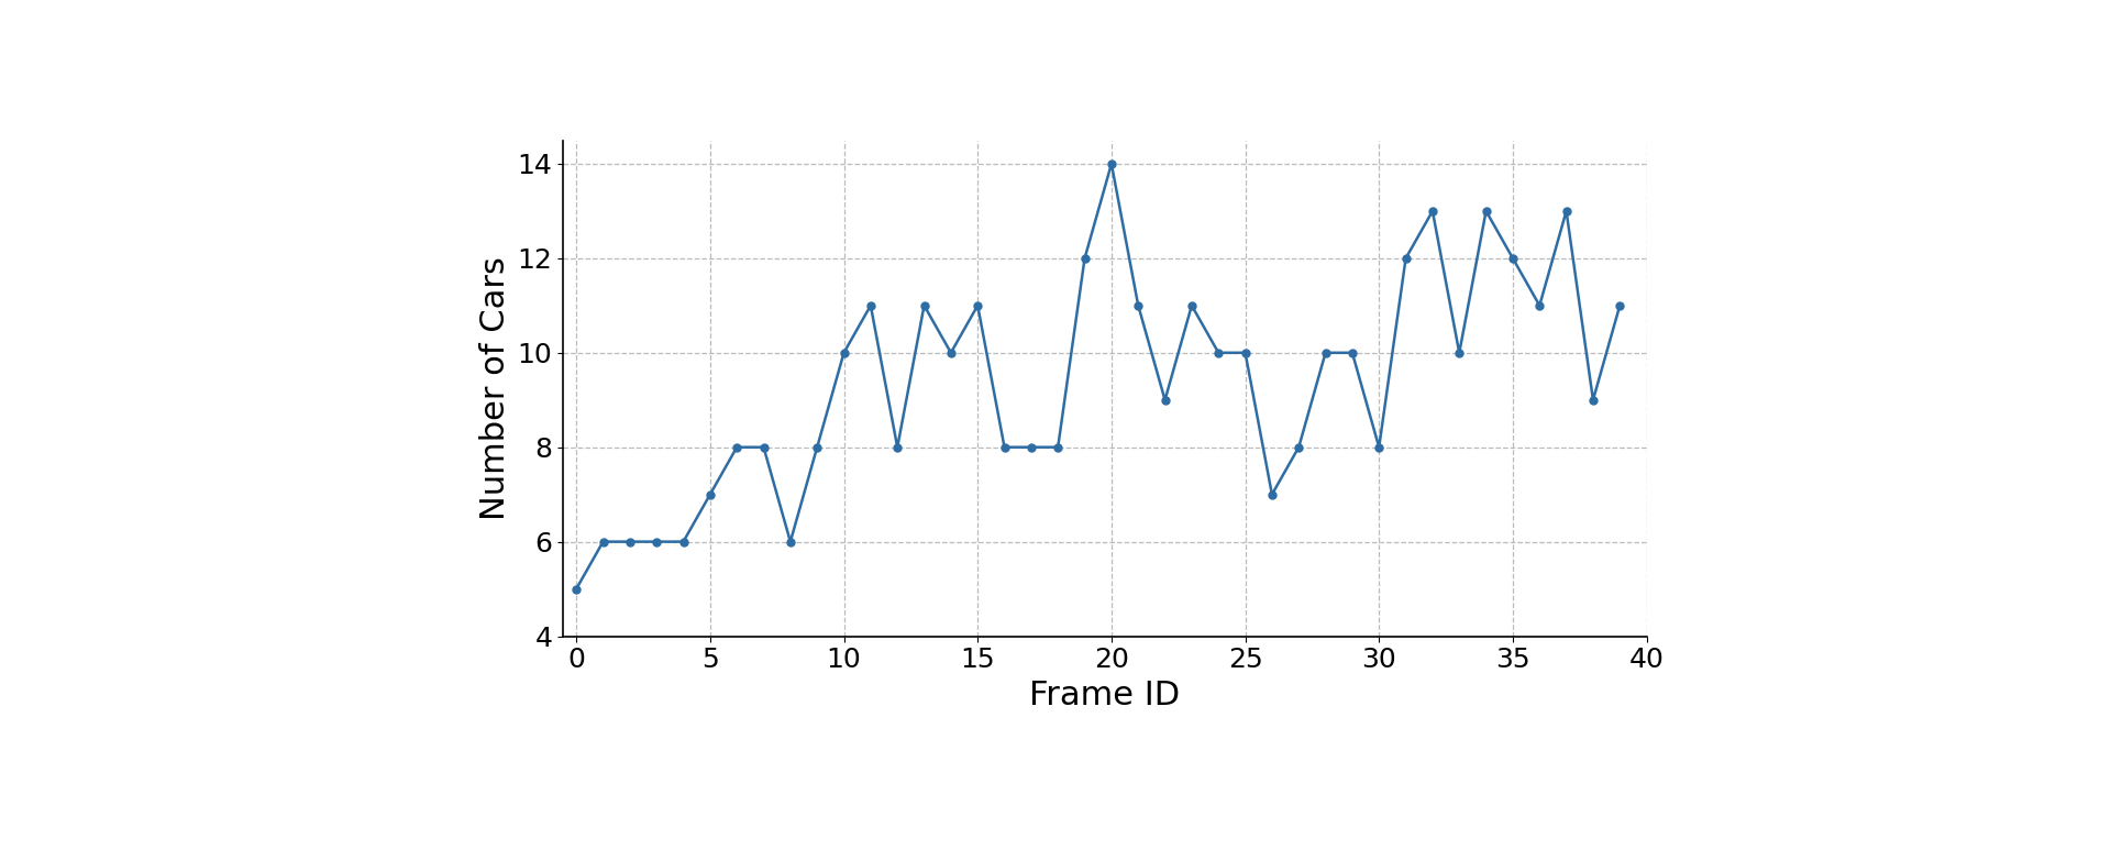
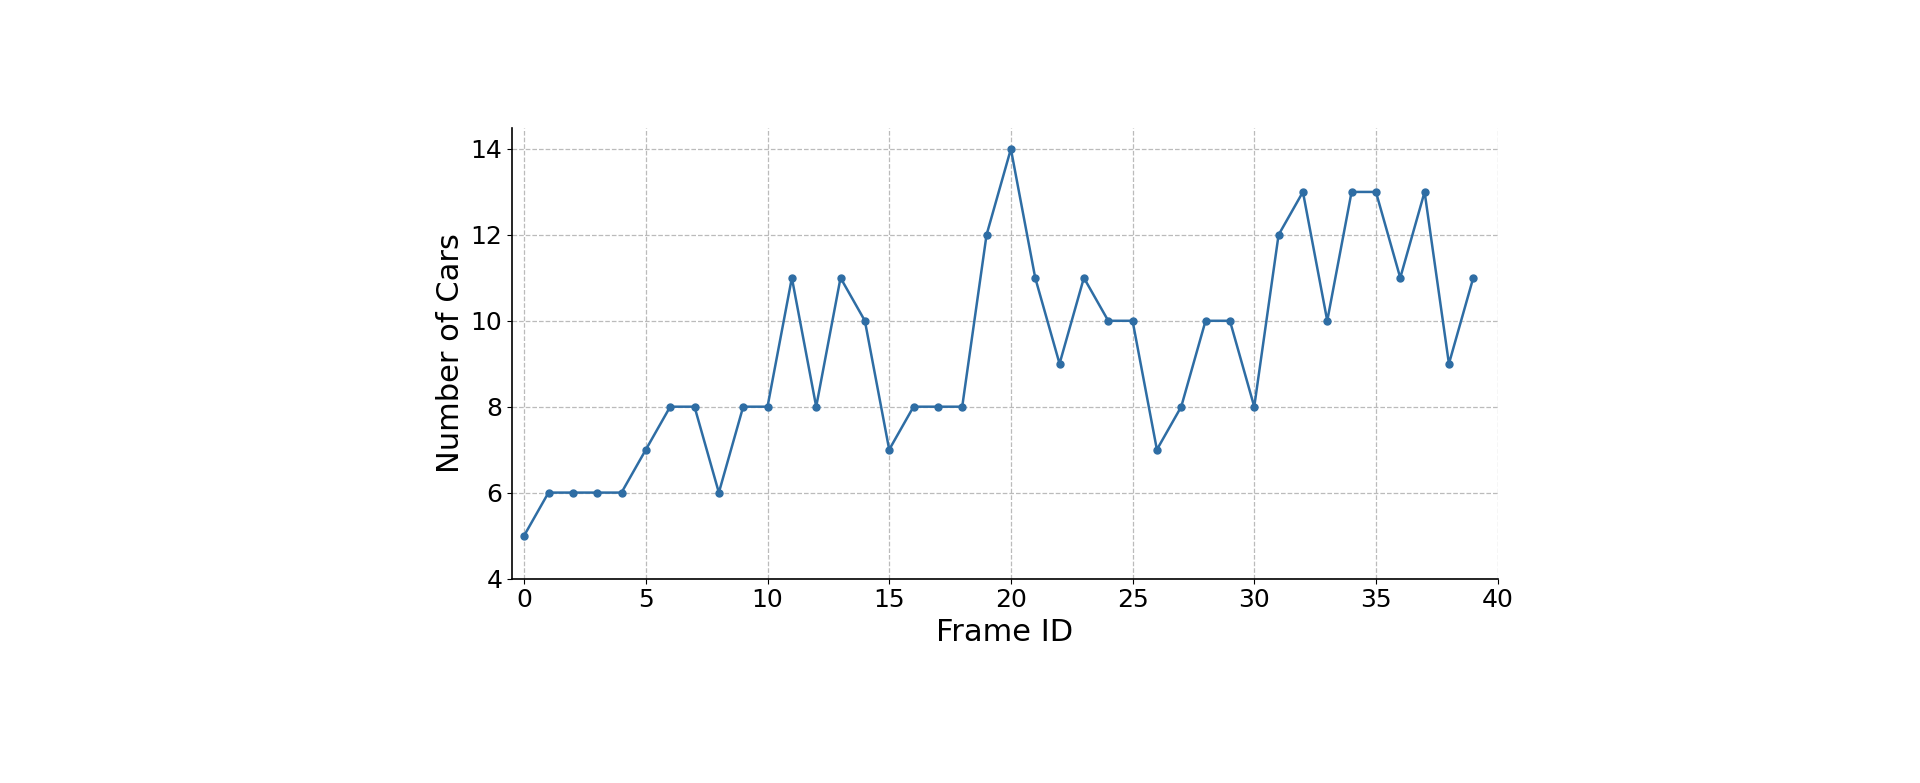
10: 10 -> 8
15: 11 -> 7
35: 12 -> 13
